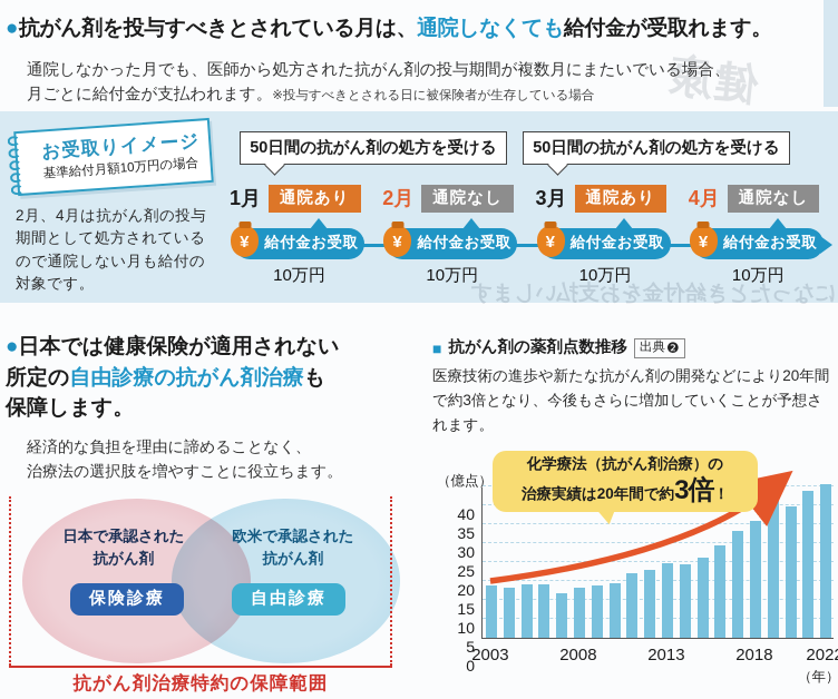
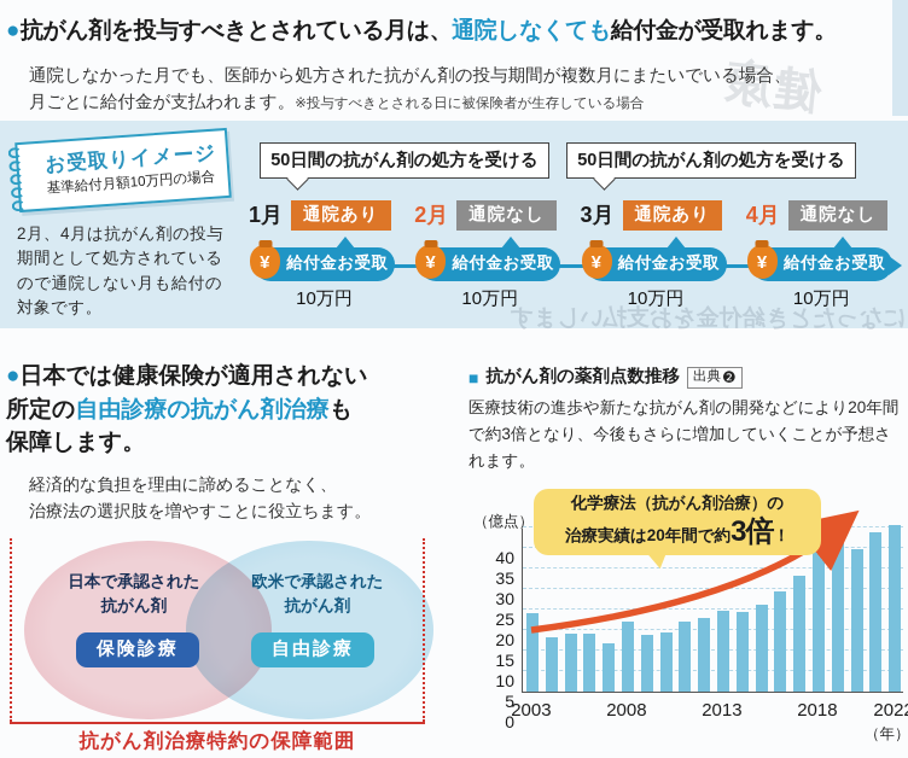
2003: 14 -> 19
2008: 13 -> 17
2018: 31 -> 38
